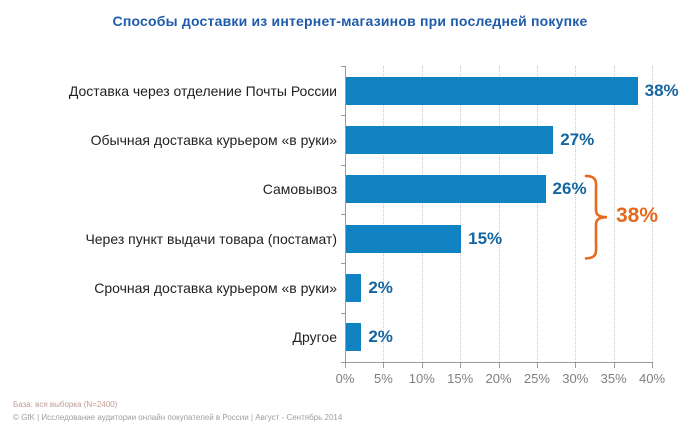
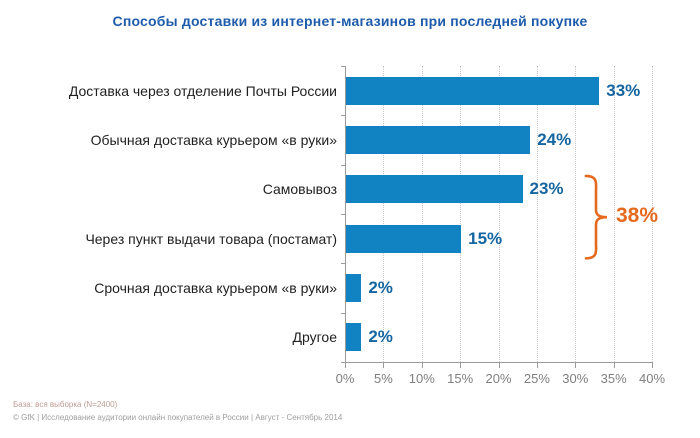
Доставка через отделение Почты России: 38% -> 33%
Обычная доставка курьером «в руки»: 27% -> 24%
Самовывоз: 26% -> 23%
